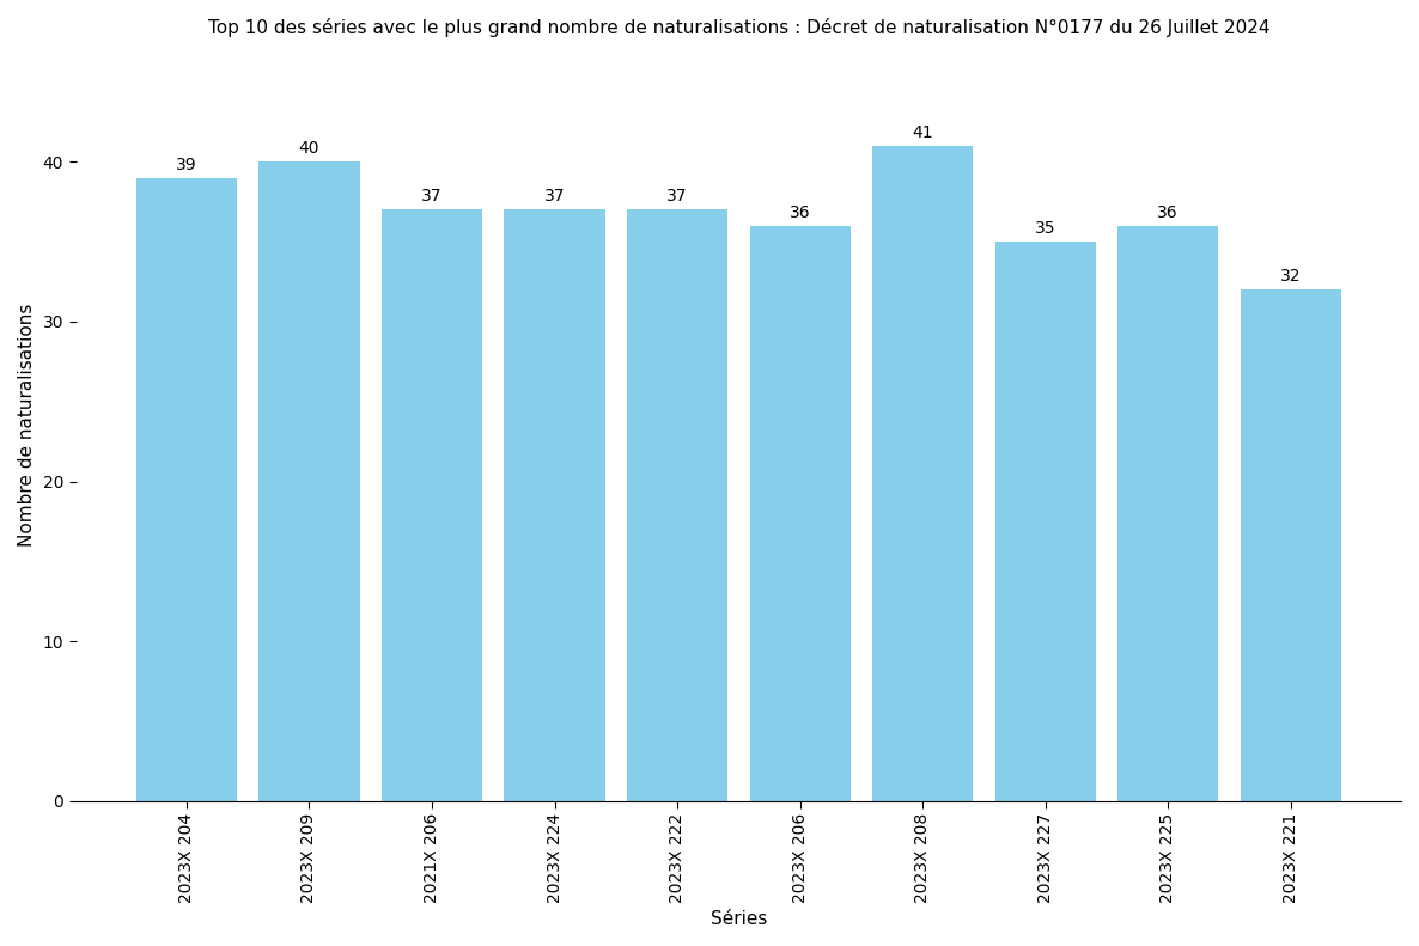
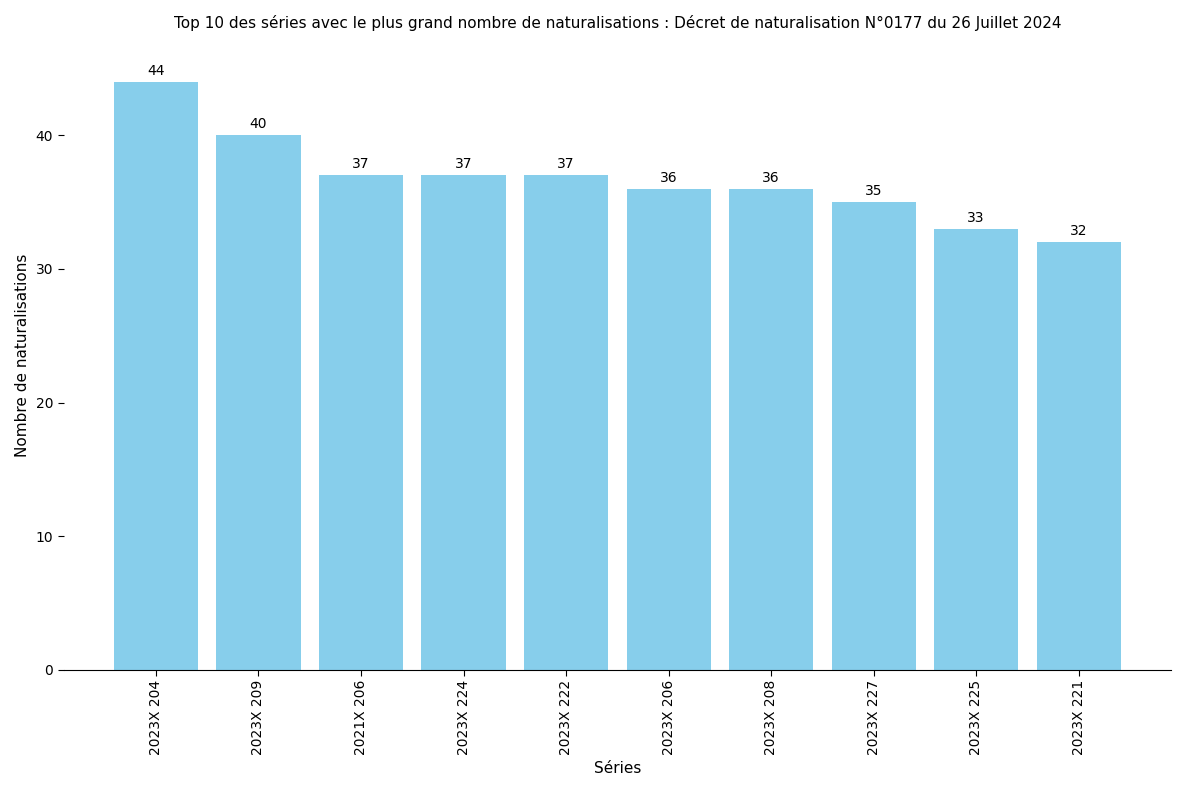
2023X 204: 39 -> 44
2023X 208: 41 -> 36
2023X 225: 36 -> 33
